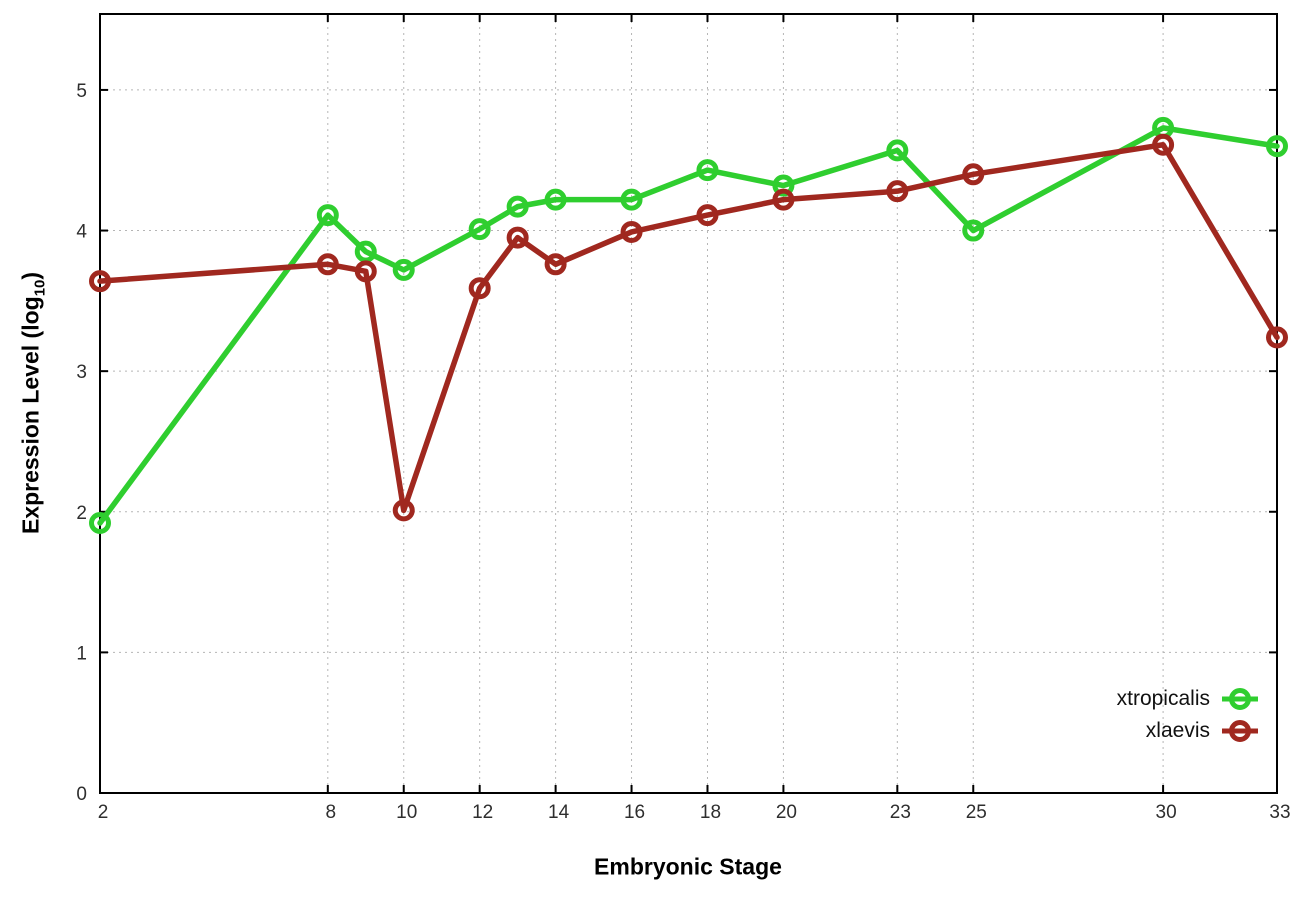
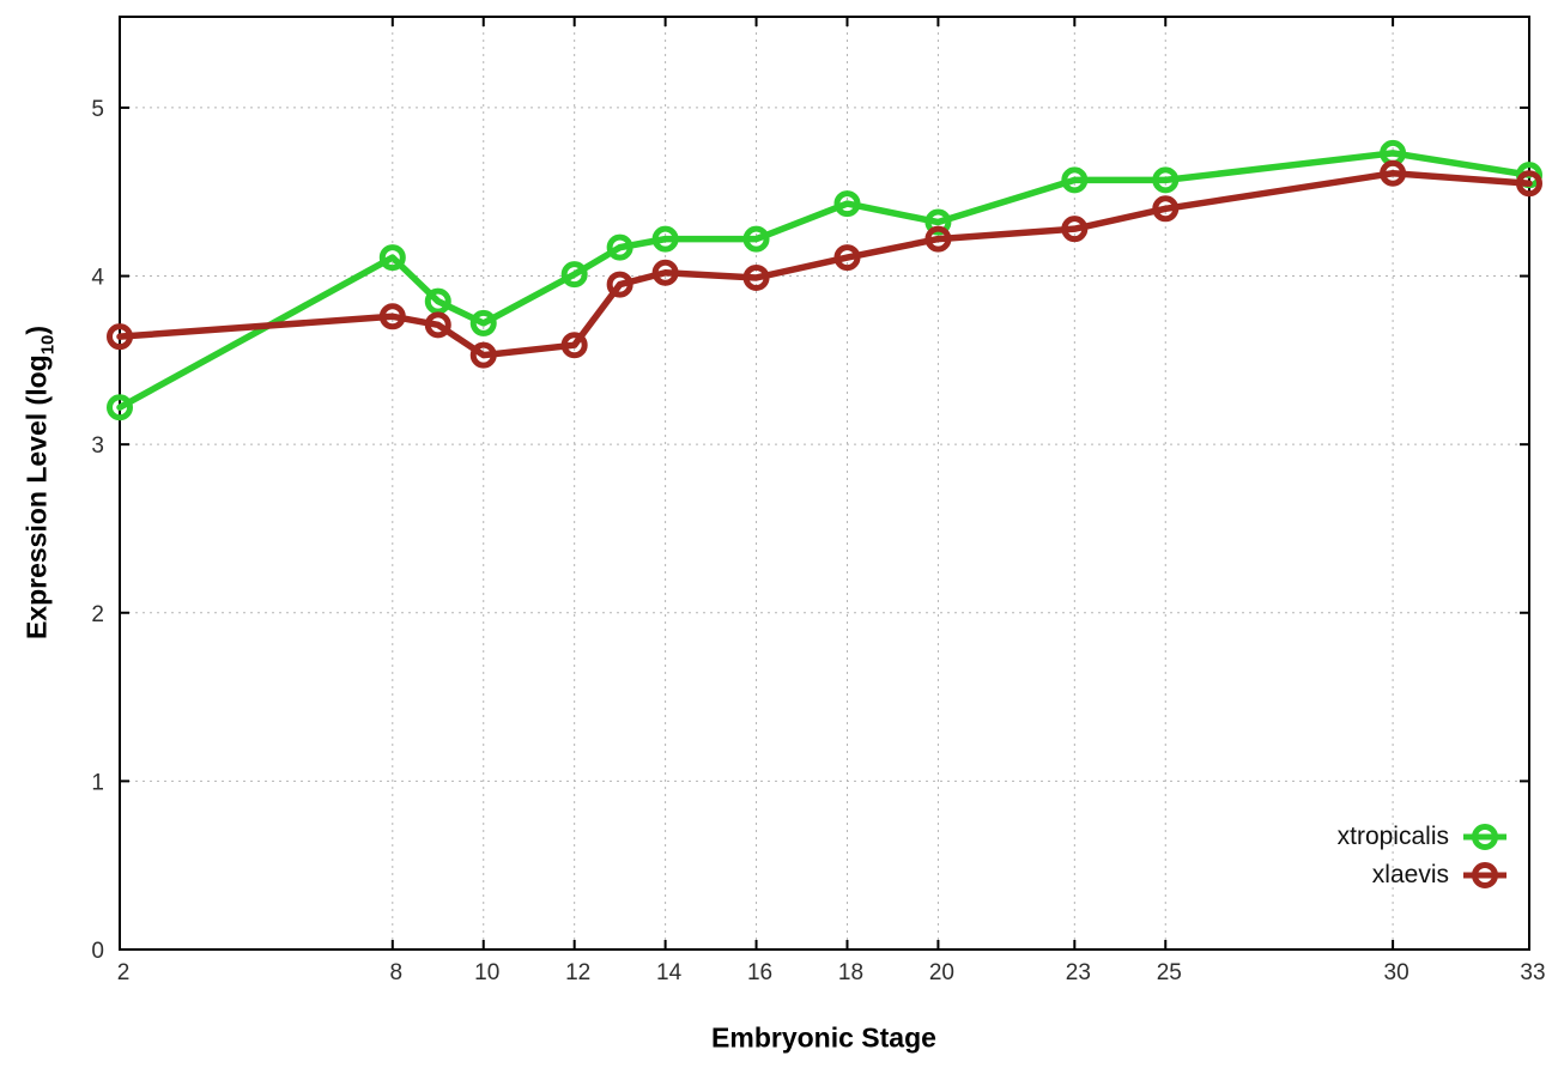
xtropicalis/2: 1.92 -> 3.22
xlaevis/10: 2.01 -> 3.53
xlaevis/14: 3.76 -> 4.02
xtropicalis/25: 4.00 -> 4.57
xlaevis/33: 3.24 -> 4.55
